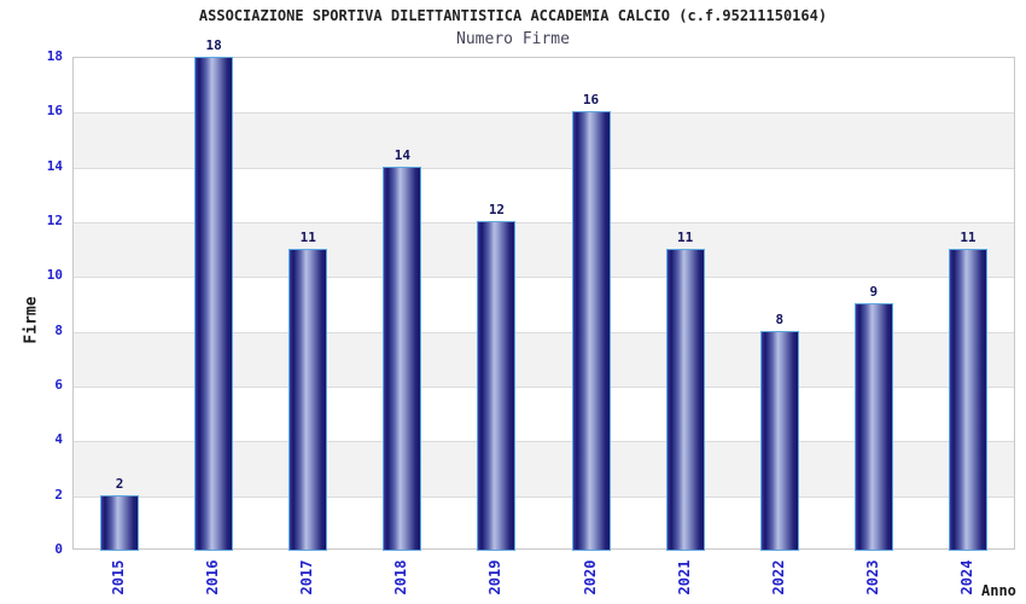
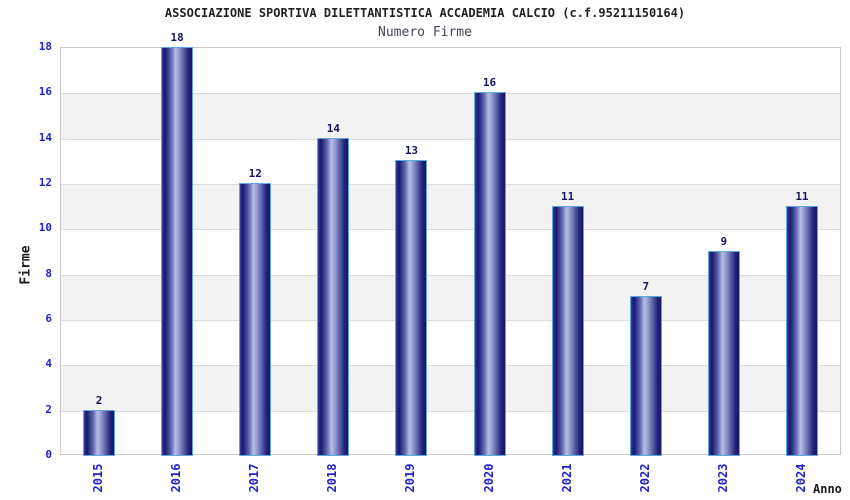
2017: 11 -> 12
2019: 12 -> 13
2022: 8 -> 7
